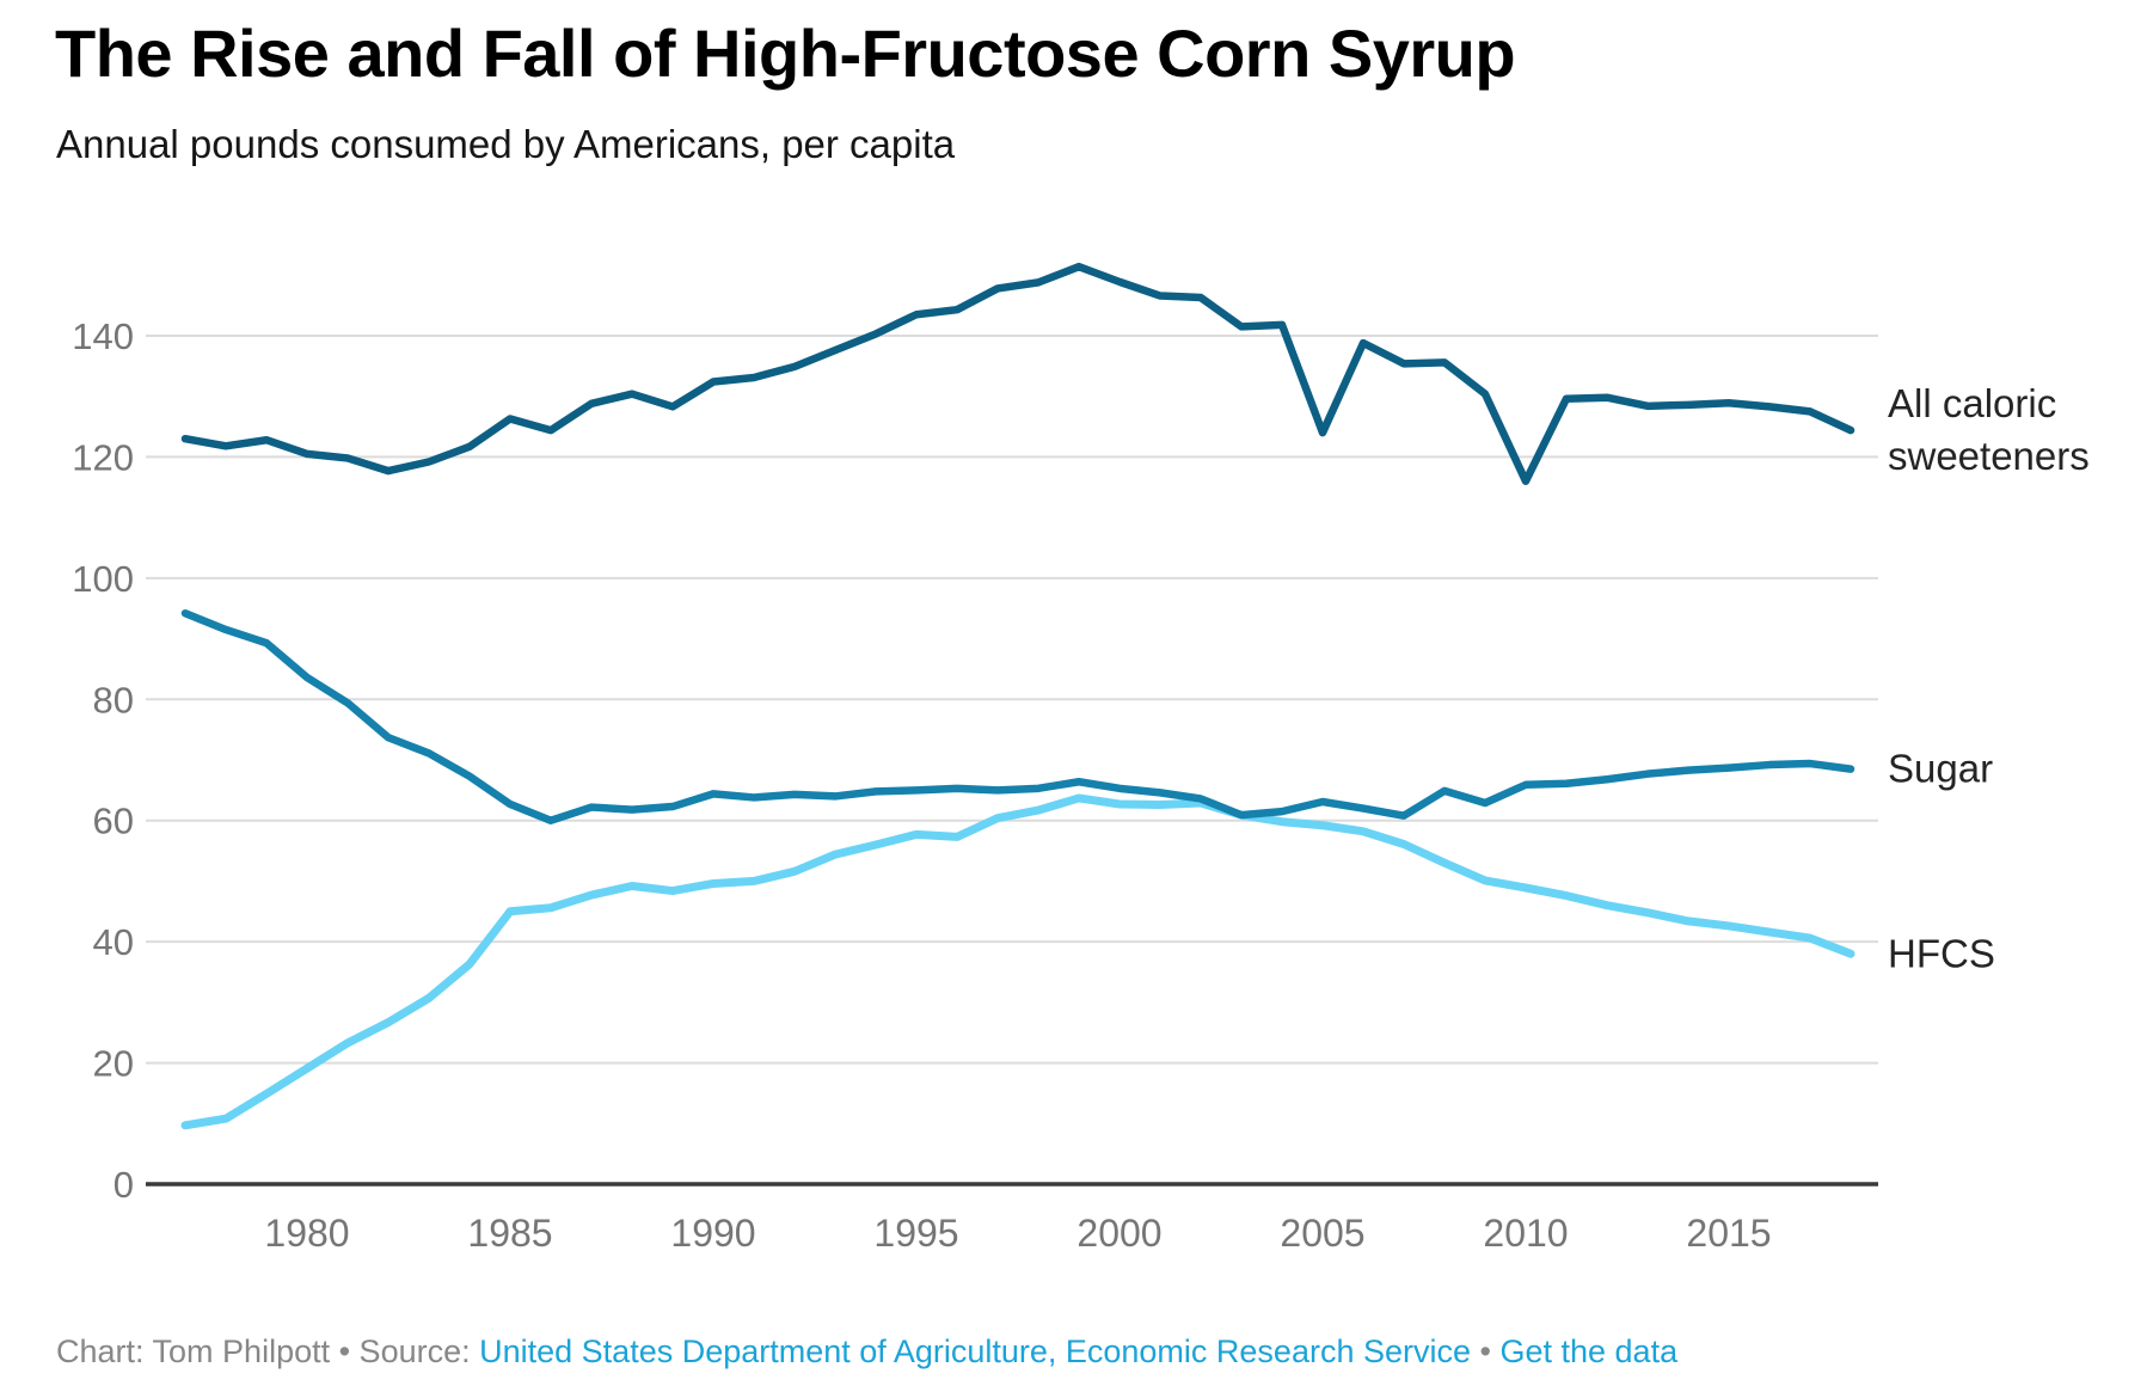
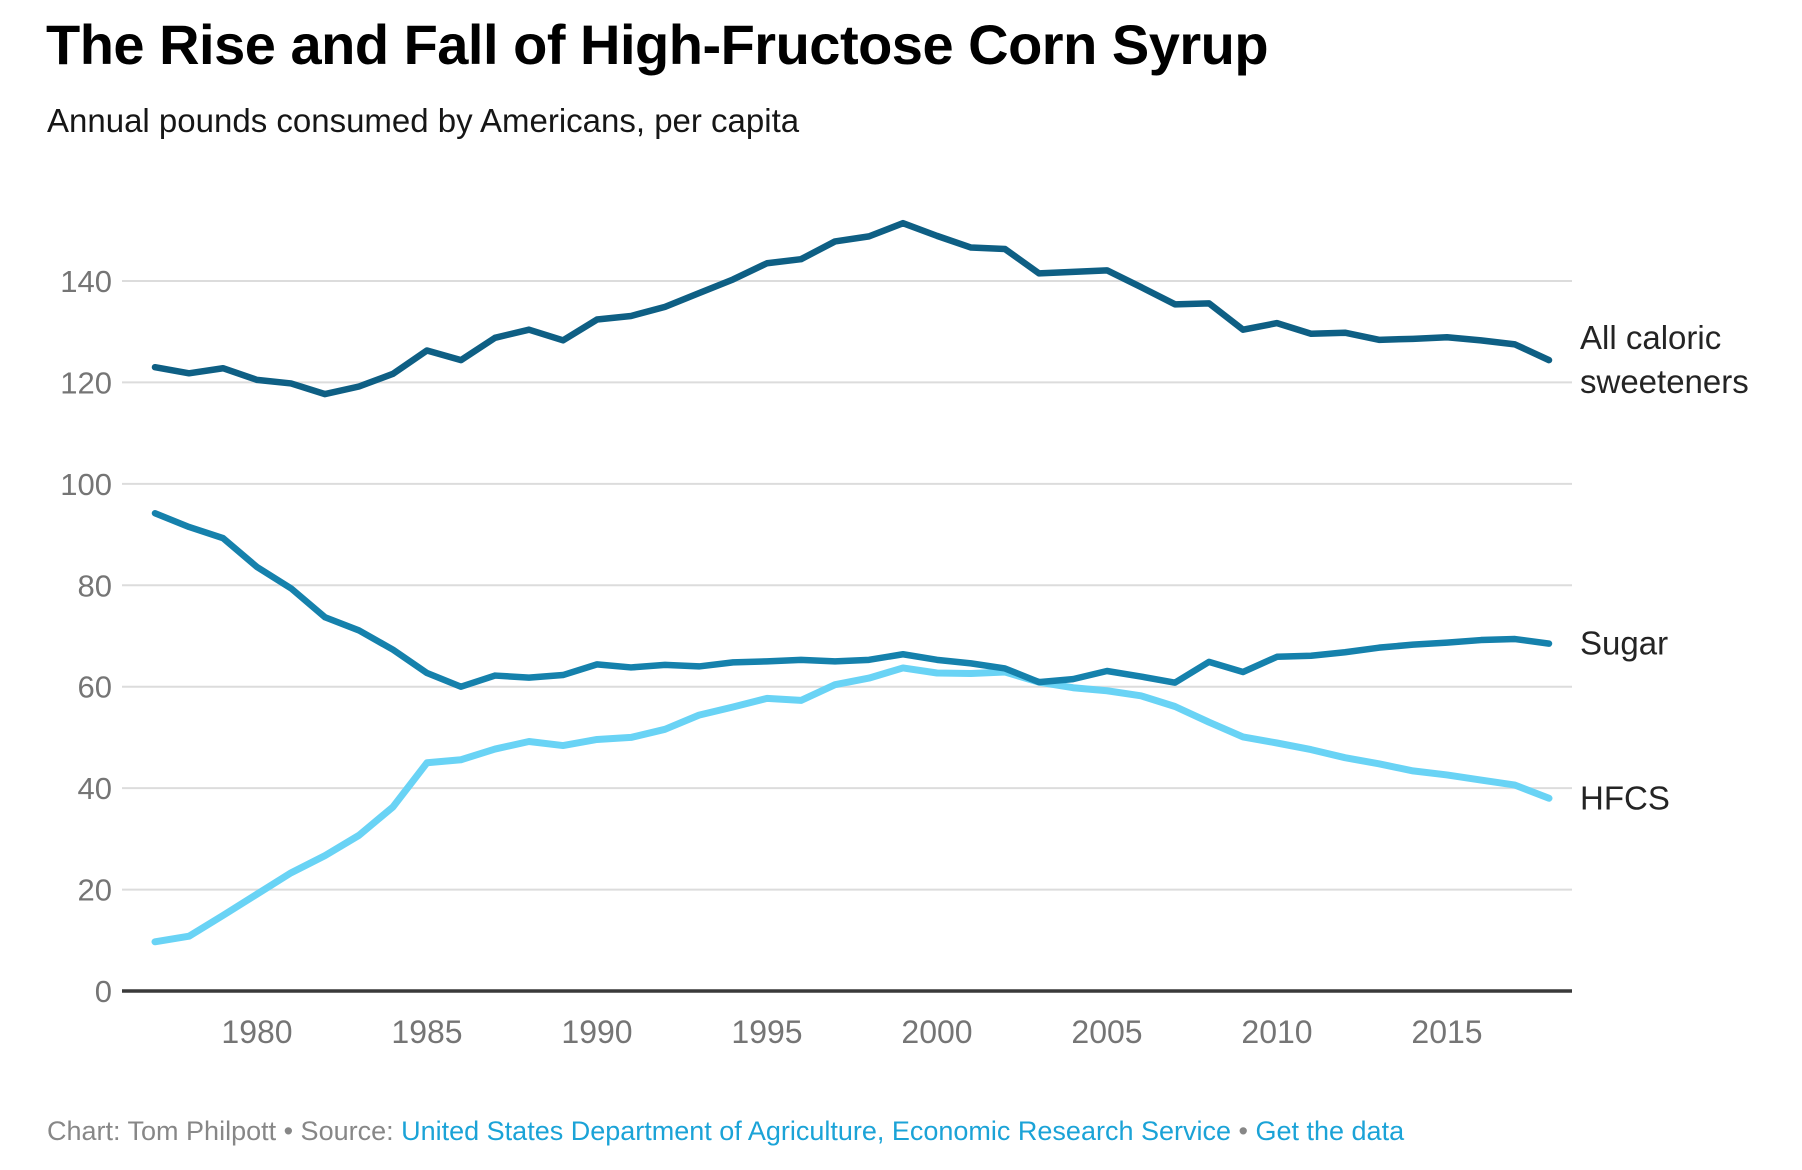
All caloric sweeteners/2005: 124 -> 142
All caloric sweeteners/2010: 116 -> 132
